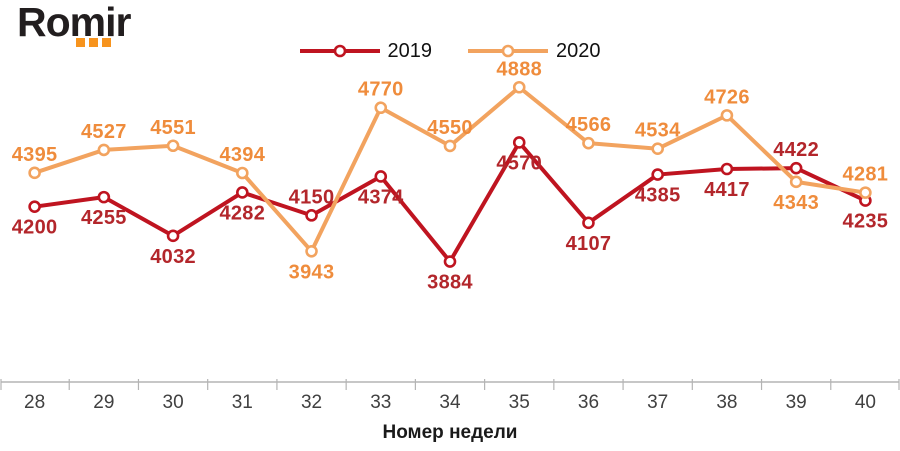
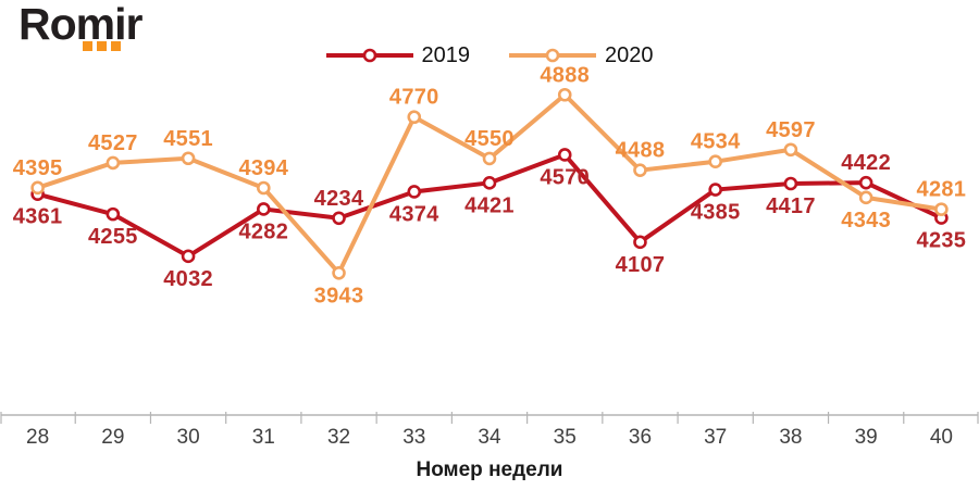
2019/28: 4200 -> 4361
2019/32: 4150 -> 4234
2019/34: 3884 -> 4421
2020/36: 4566 -> 4488
2020/38: 4726 -> 4597
